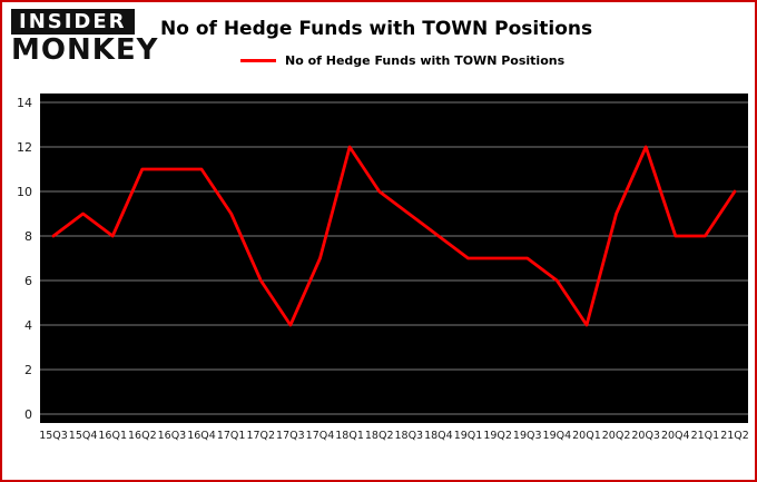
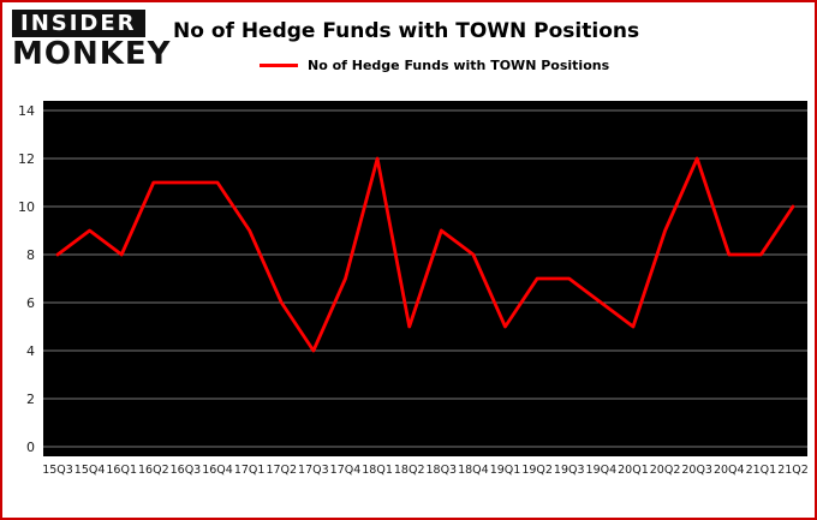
18Q2: 10 -> 5
19Q1: 7 -> 5
20Q1: 4 -> 5
